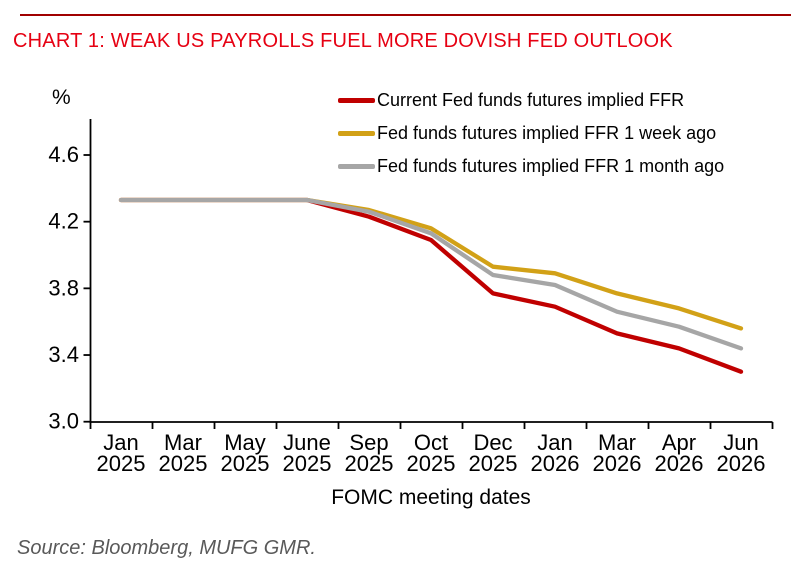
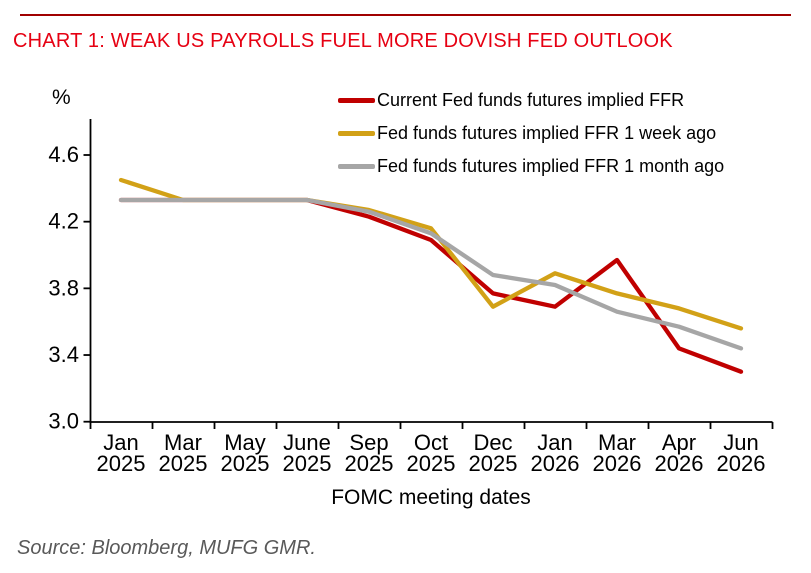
Fed funds futures implied FFR 1 week ago/Jan 2025: 4.33 -> 4.45
Fed funds futures implied FFR 1 week ago/Dec 2025: 3.93 -> 3.69
Current Fed funds futures implied FFR/Mar 2026: 3.53 -> 3.97
